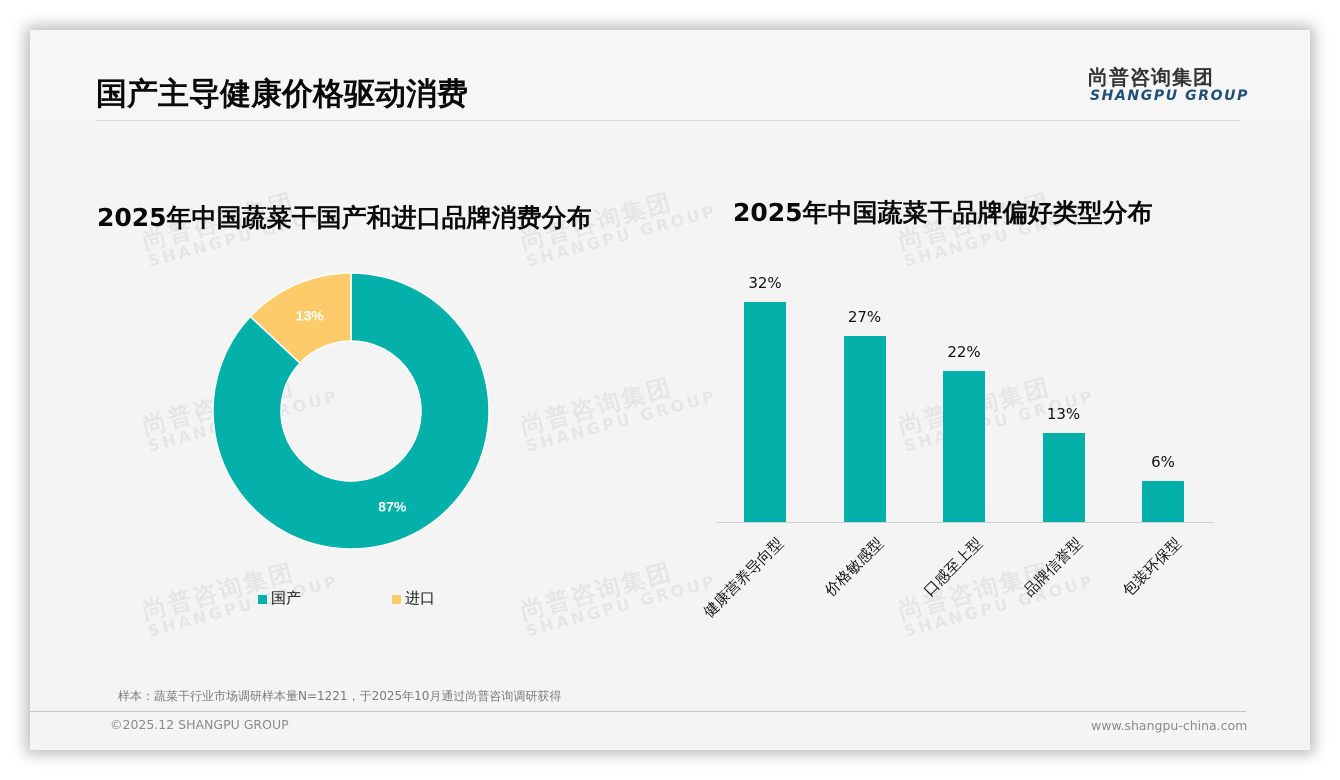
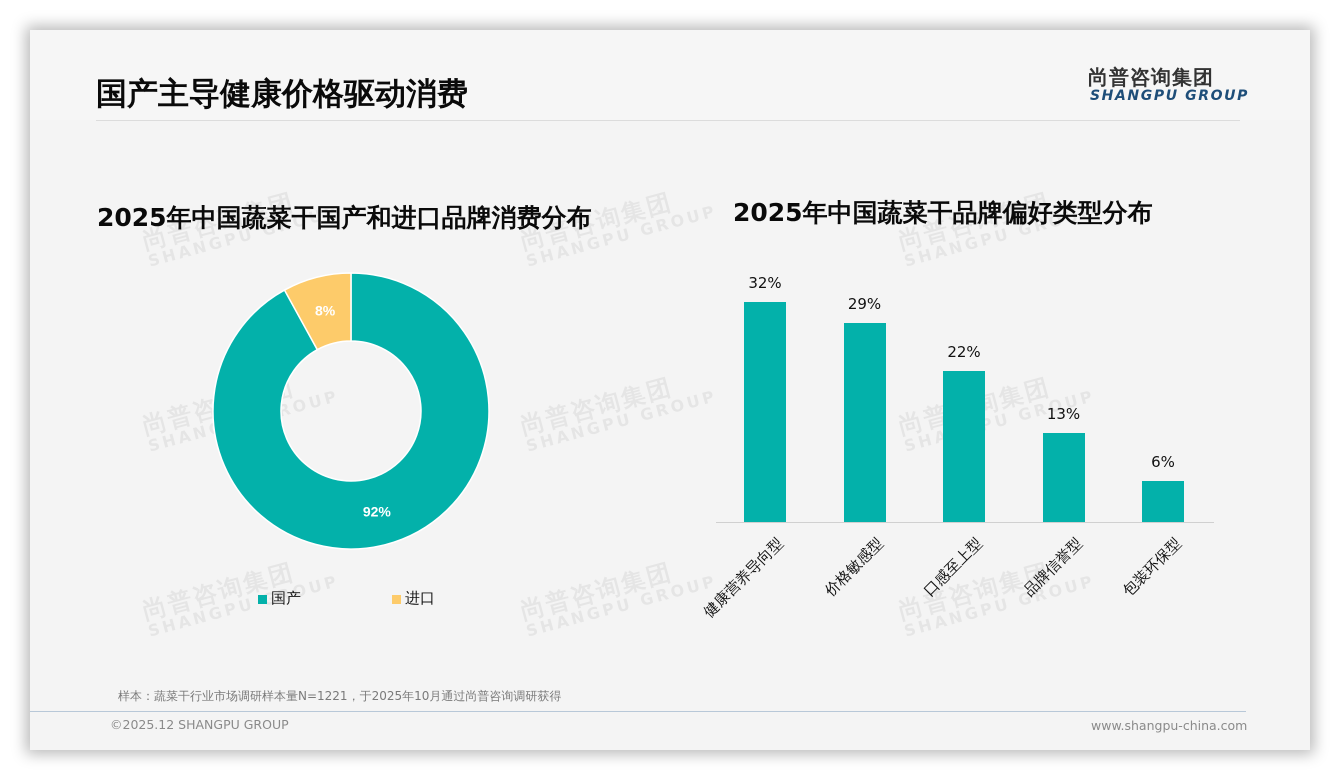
2025年中国蔬菜干国产和进口品牌消费分布/国产: 87% -> 92%
2025年中国蔬菜干国产和进口品牌消费分布/进口: 13% -> 8%
2025年中国蔬菜干品牌偏好类型分布/价格敏感型: 27% -> 29%
